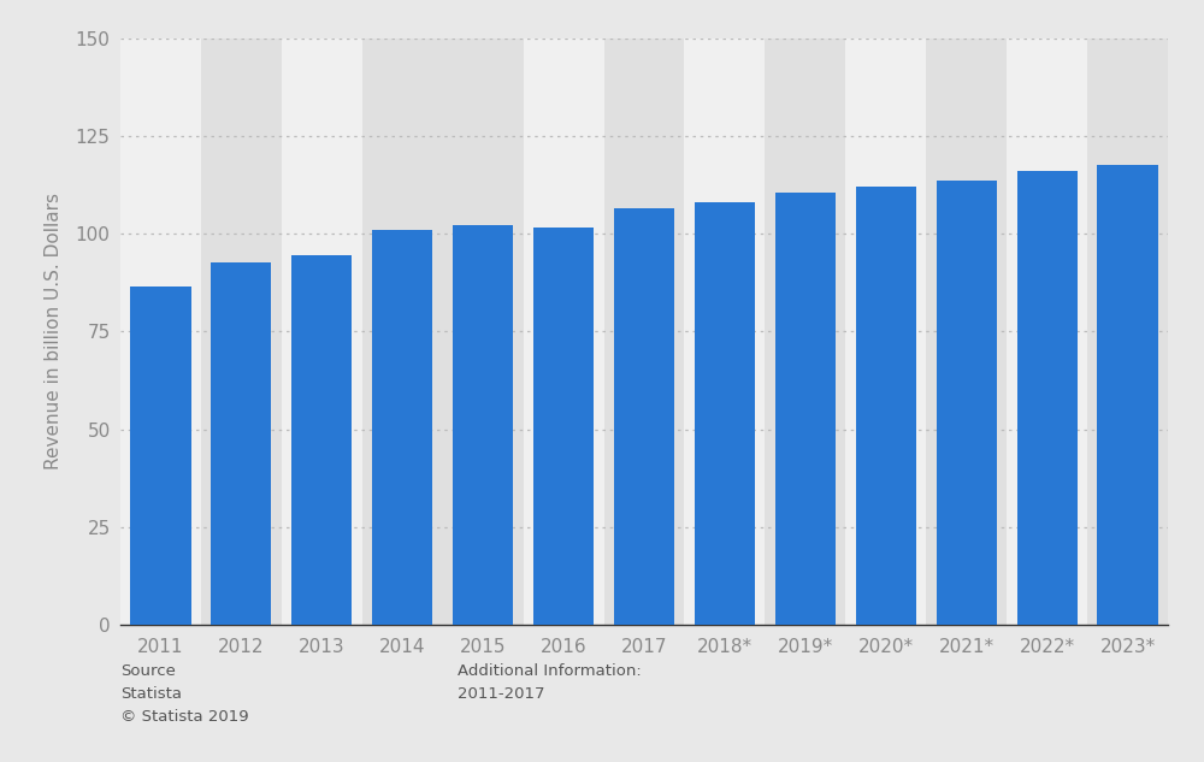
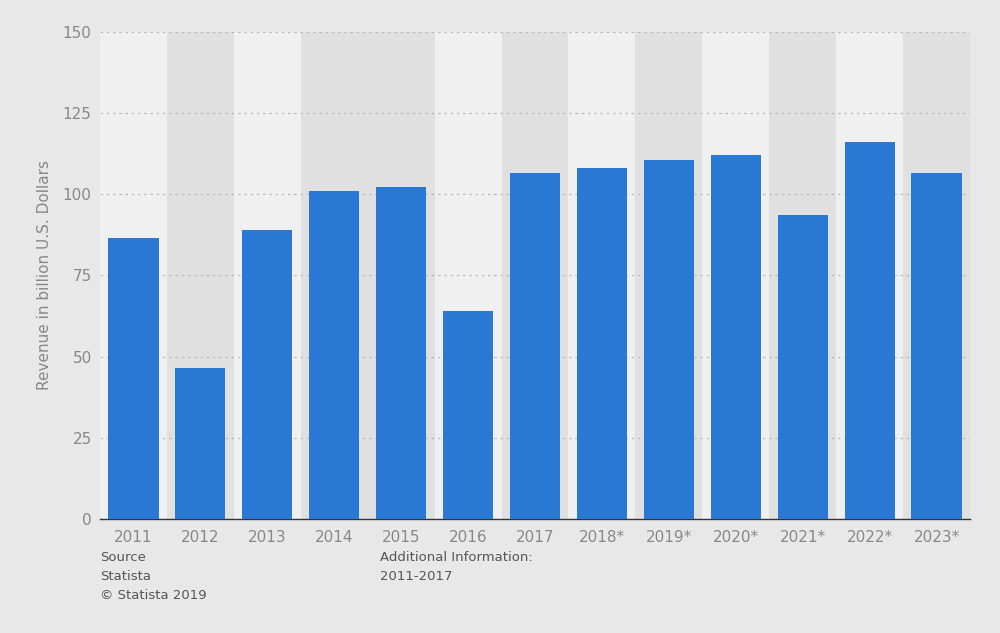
2012: 92.5 -> 46.5
2013: 94.5 -> 89.0
2016: 101.5 -> 64.0
2021*: 113.5 -> 93.5
2023*: 117.5 -> 106.5
